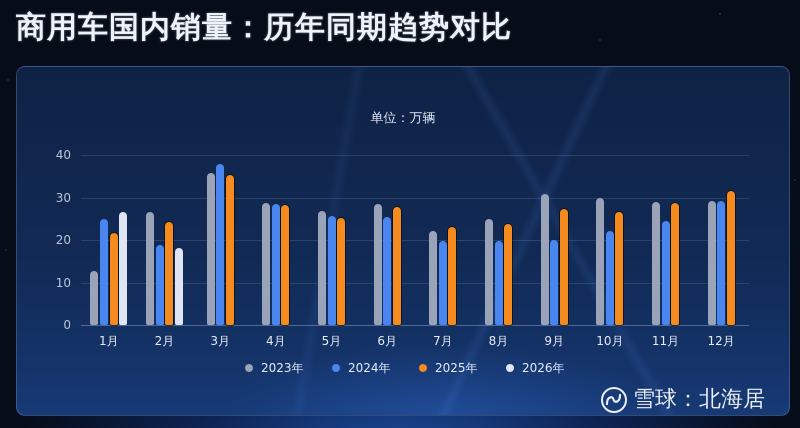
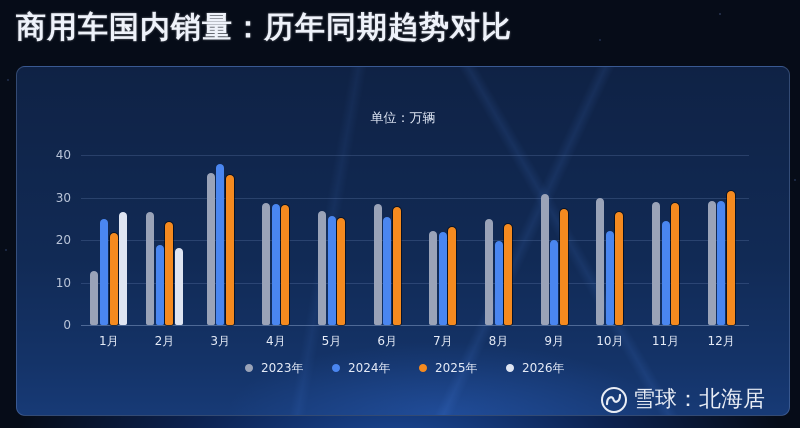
2024年/7月: 20 -> 22
